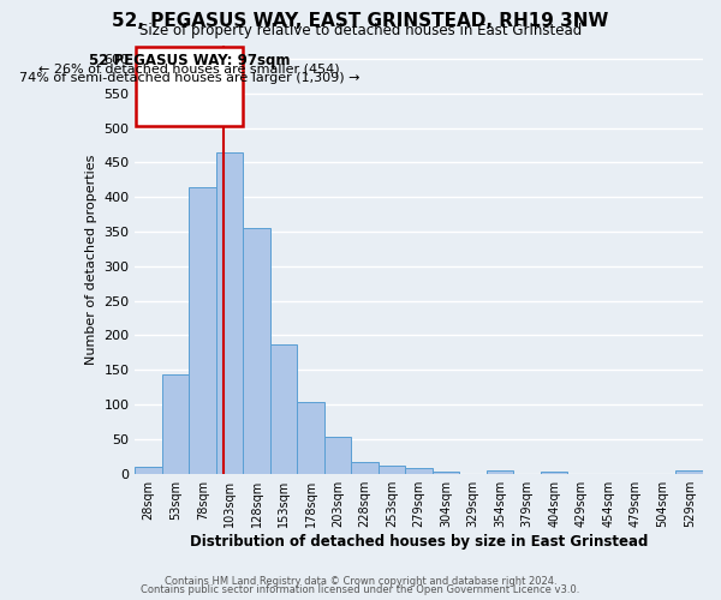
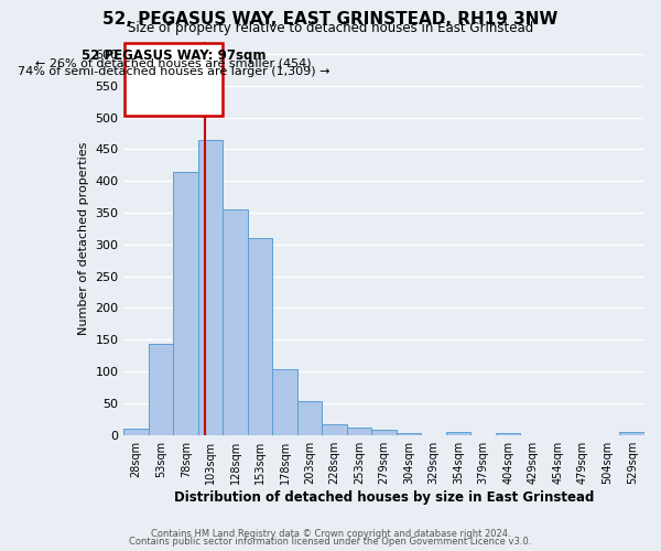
153sqm: 187 -> 310
